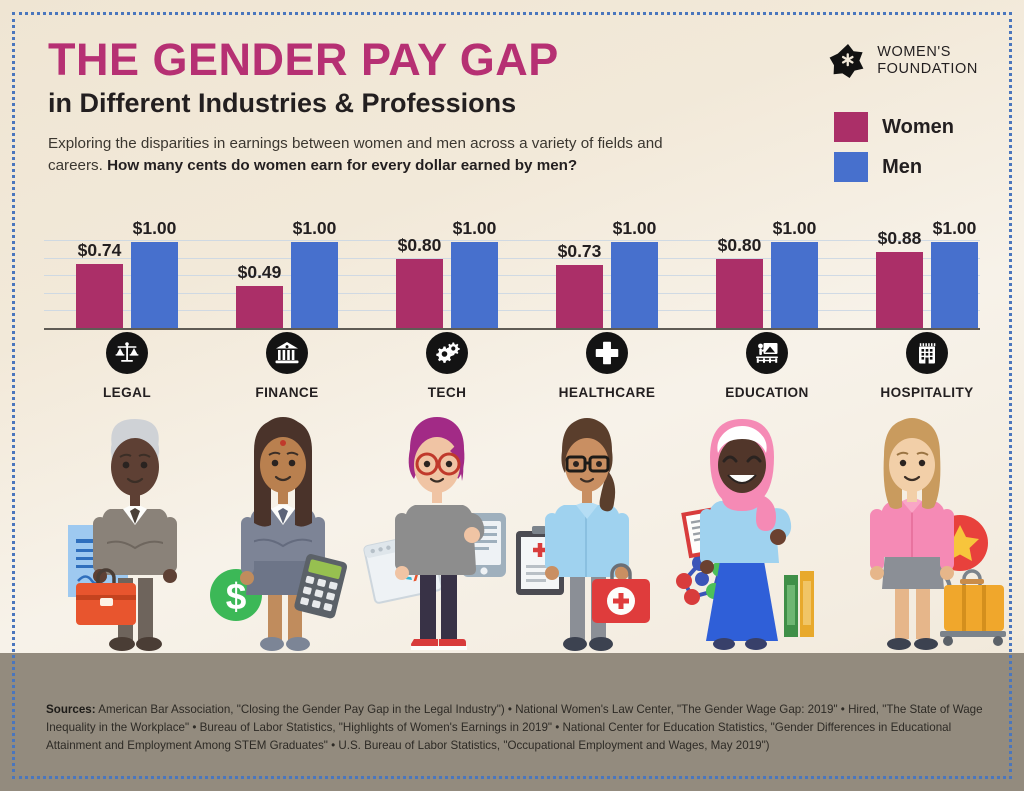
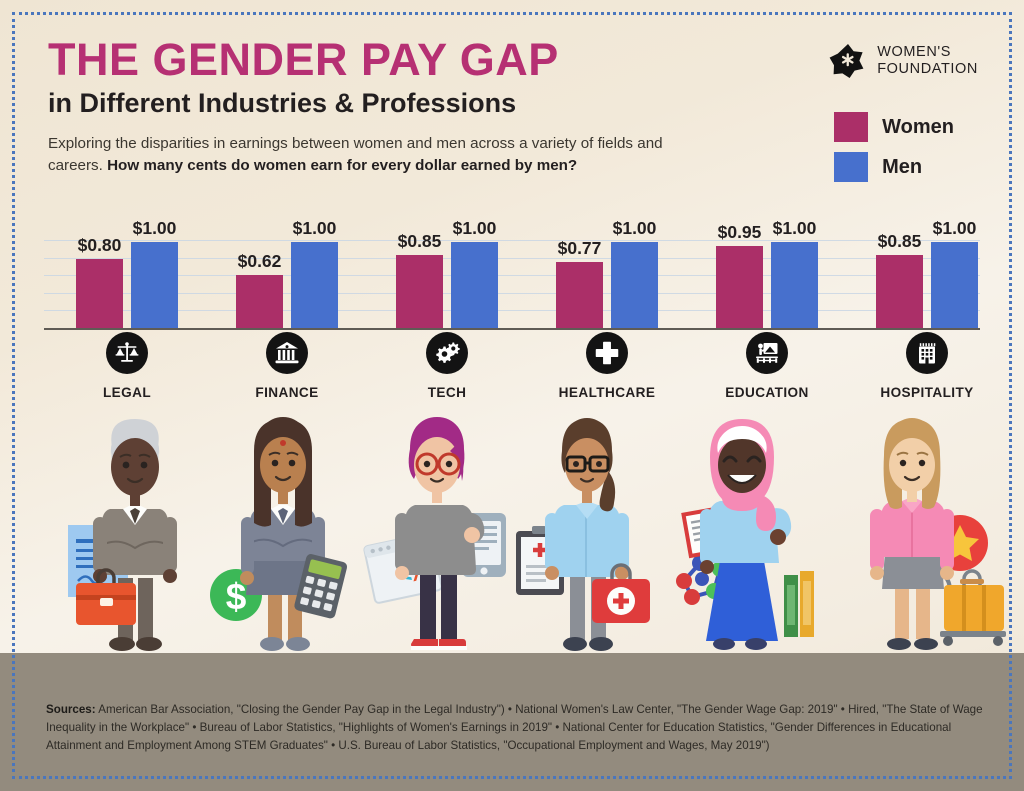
Women/LEGAL: $0.74 -> $0.80
Women/FINANCE: $0.49 -> $0.62
Women/TECH: $0.80 -> $0.85
Women/HEALTHCARE: $0.73 -> $0.77
Women/EDUCATION: $0.80 -> $0.95
Women/HOSPITALITY: $0.88 -> $0.85
